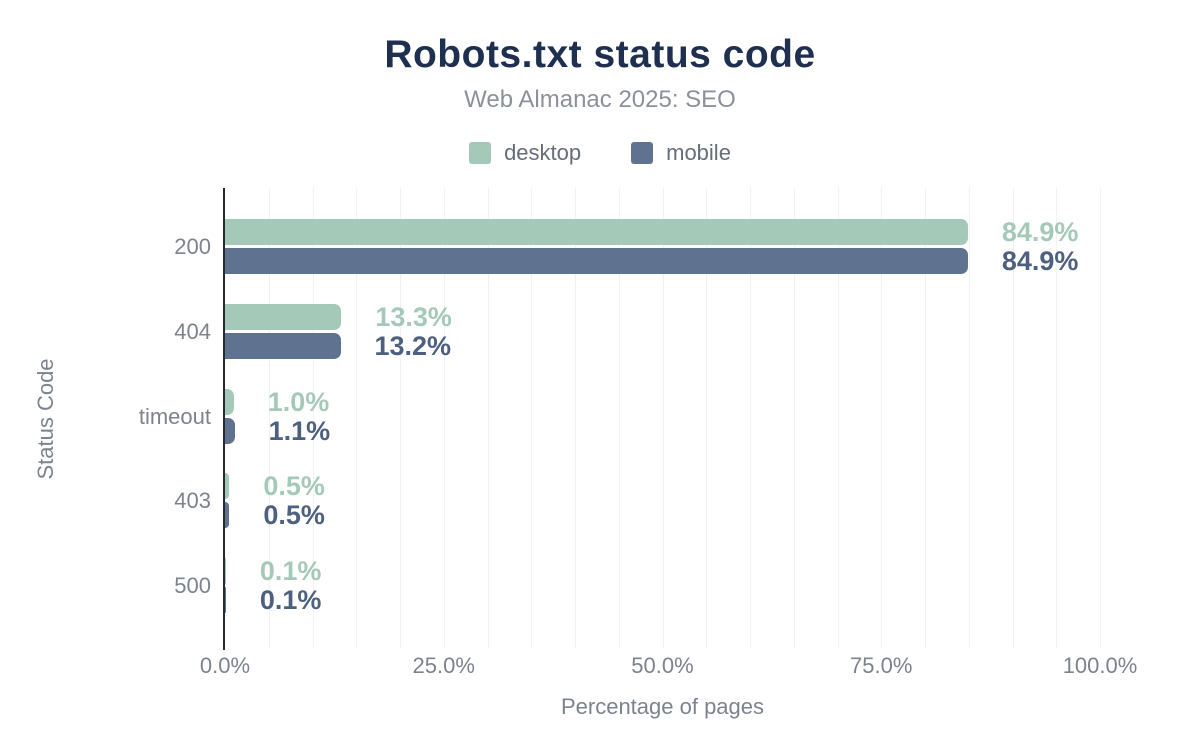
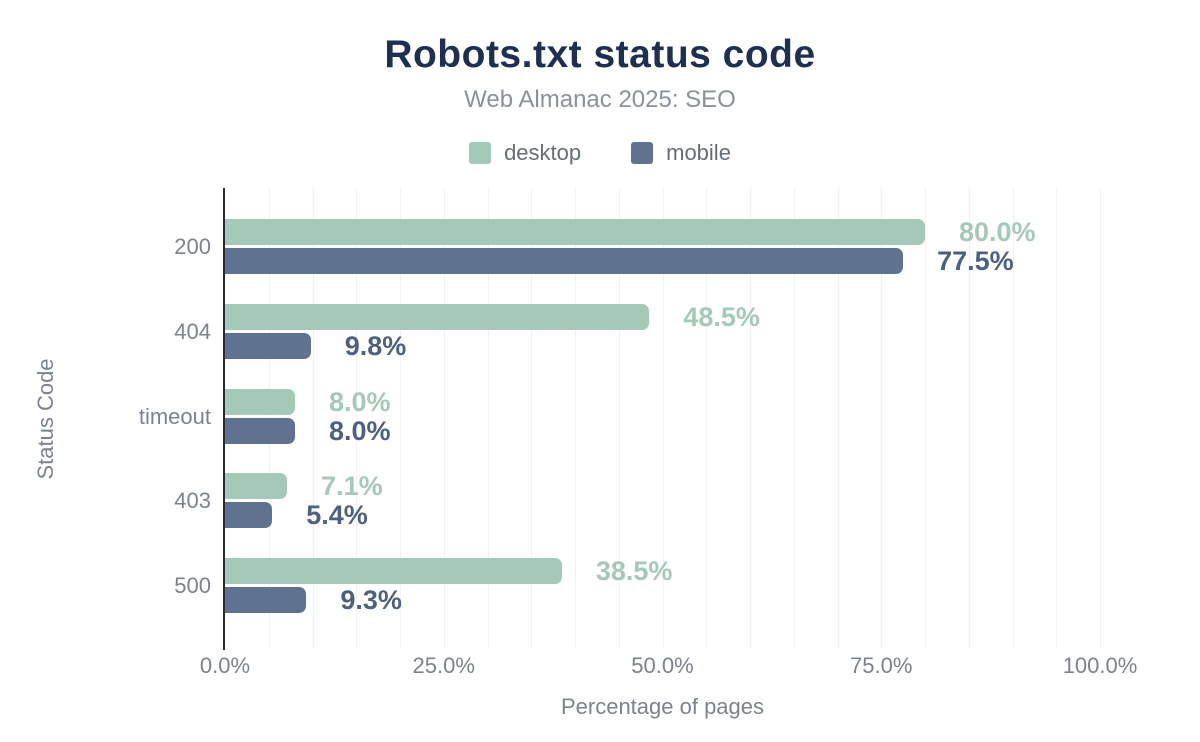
desktop/200: 84.9% -> 80.0%
mobile/200: 84.9% -> 77.5%
desktop/404: 13.3% -> 48.5%
mobile/404: 13.2% -> 9.8%
desktop/timeout: 1.0% -> 8.0%
mobile/timeout: 1.1% -> 8.0%
desktop/403: 0.5% -> 7.1%
mobile/403: 0.5% -> 5.4%
desktop/500: 0.1% -> 38.5%
mobile/500: 0.1% -> 9.3%
